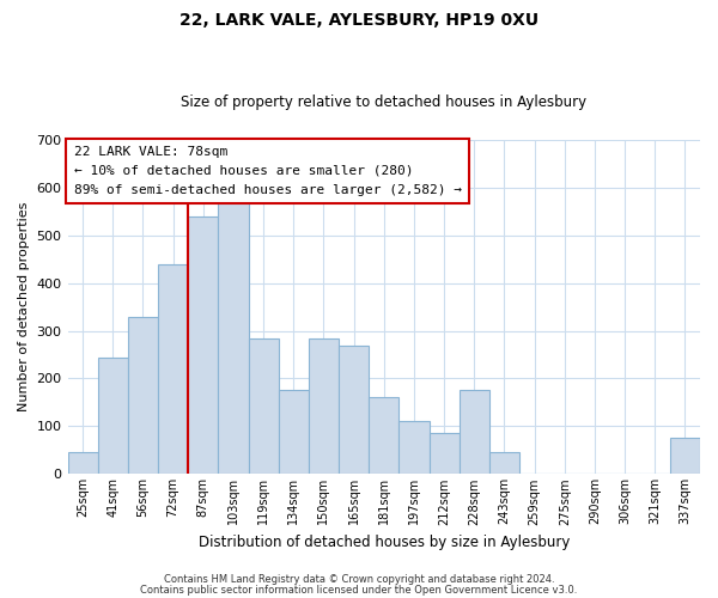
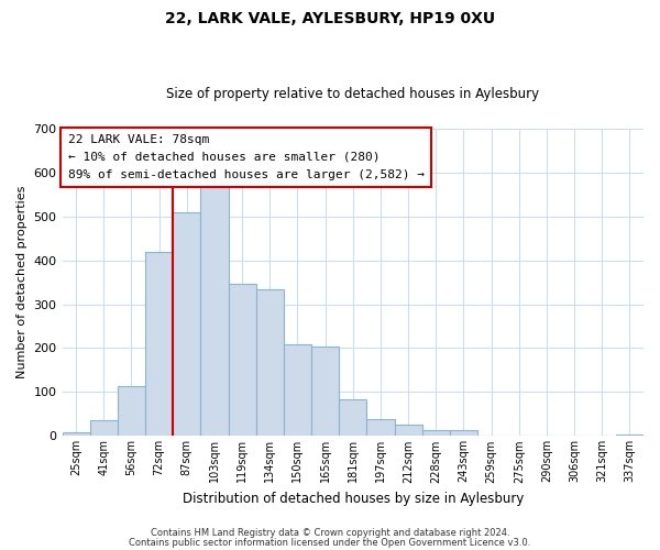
25sqm: 45 -> 8
41sqm: 245 -> 35
56sqm: 330 -> 113
72sqm: 440 -> 418
87sqm: 540 -> 510
119sqm: 285 -> 346
134sqm: 175 -> 333
150sqm: 285 -> 210
165sqm: 270 -> 203
181sqm: 160 -> 83
197sqm: 110 -> 38
212sqm: 85 -> 26
228sqm: 175 -> 14
243sqm: 45 -> 13
337sqm: 75 -> 3
